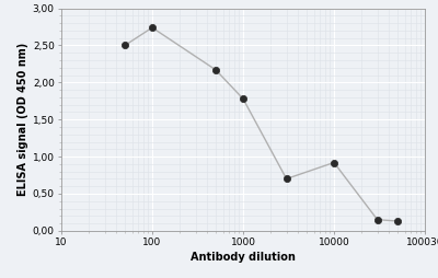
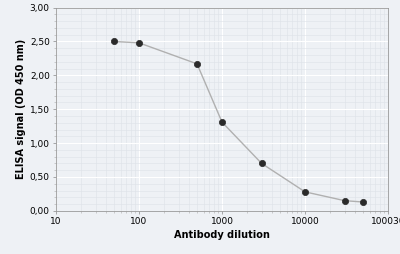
100: 2,74 -> 2,48
1000: 1,78 -> 1,31
10000: 0,92 -> 0,28
